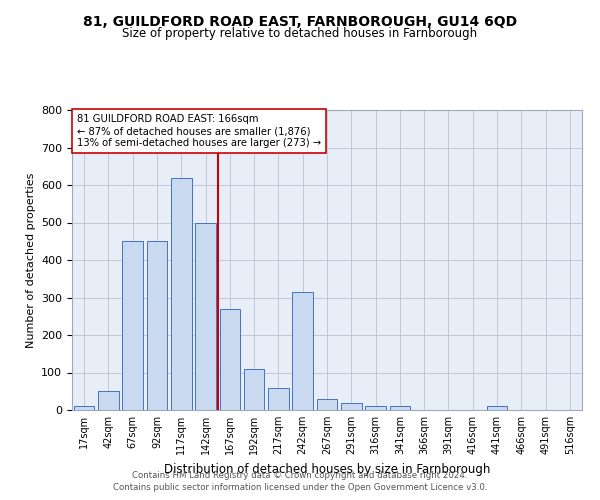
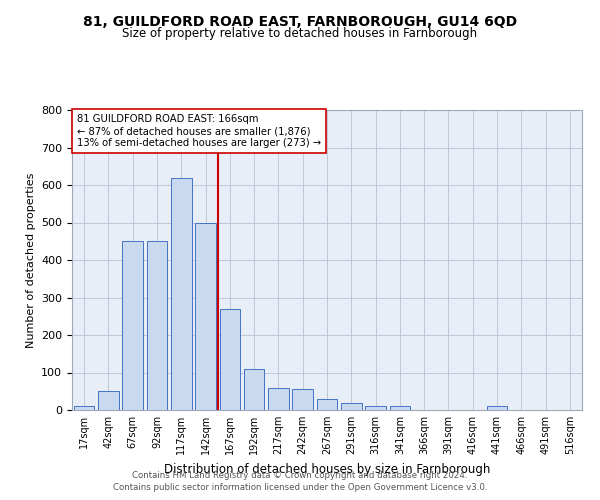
242sqm: 315 -> 55
